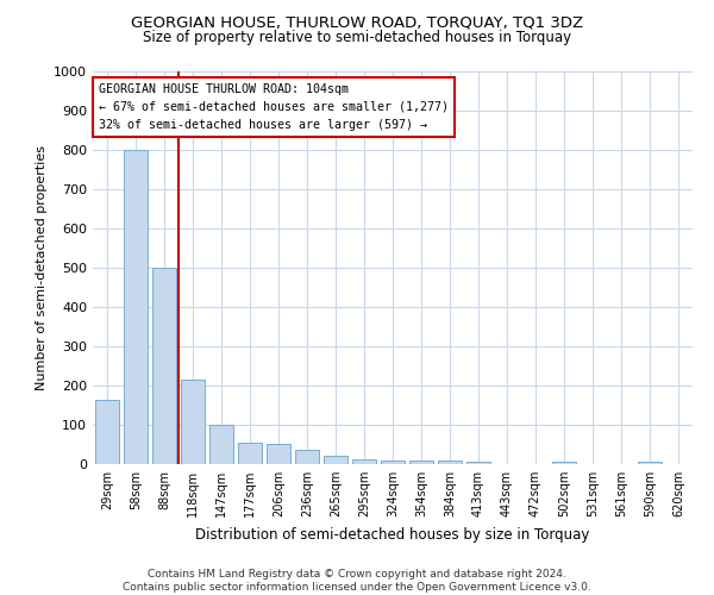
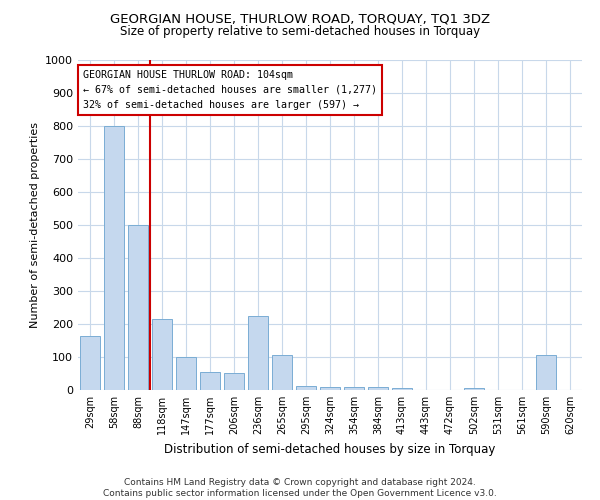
236sqm: 35 -> 225
265sqm: 20 -> 105
590sqm: 7 -> 105
